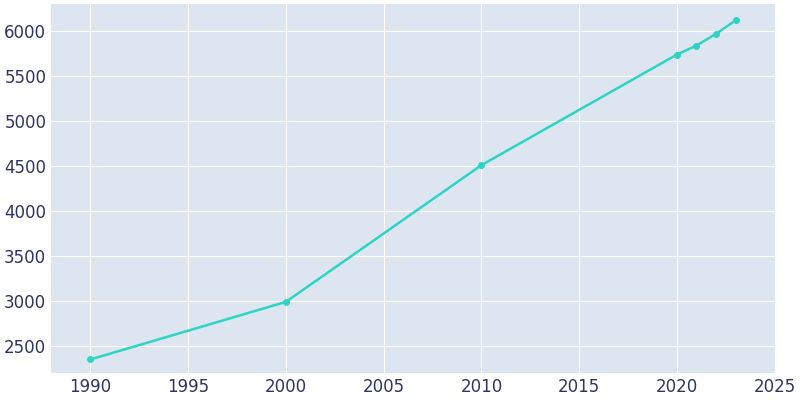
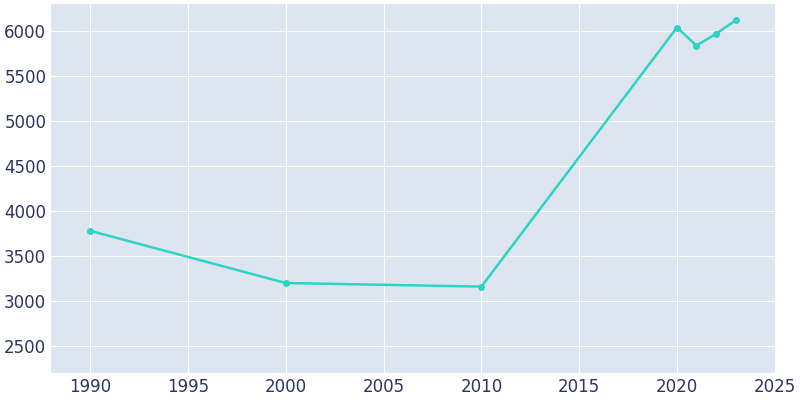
1990: 2350 -> 3780
2000: 2990 -> 3200
2010: 4510 -> 3160
2020: 5740 -> 6040
